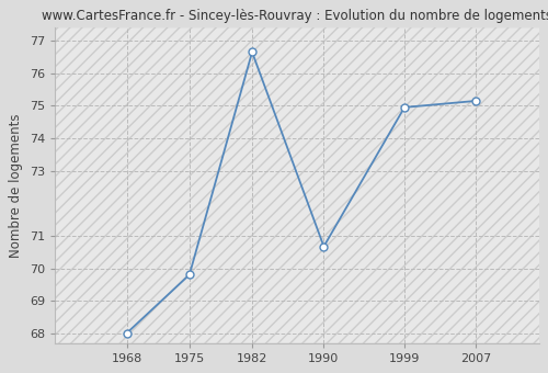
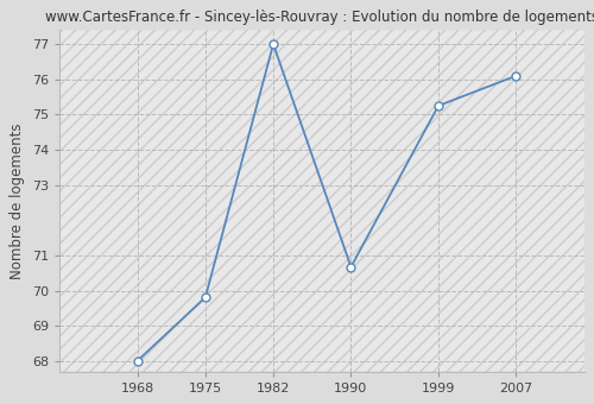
1982: 76.65 -> 77.00
1999: 74.95 -> 75.25
2007: 75.15 -> 76.10
